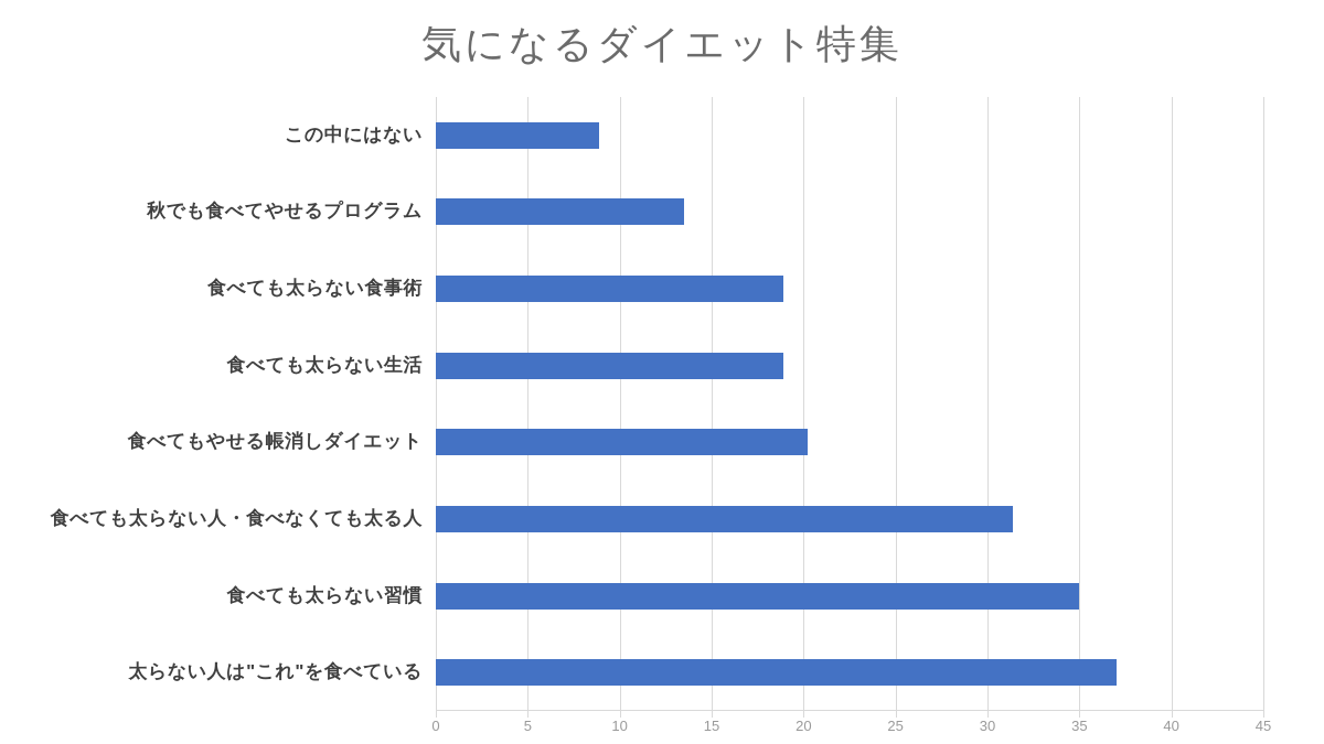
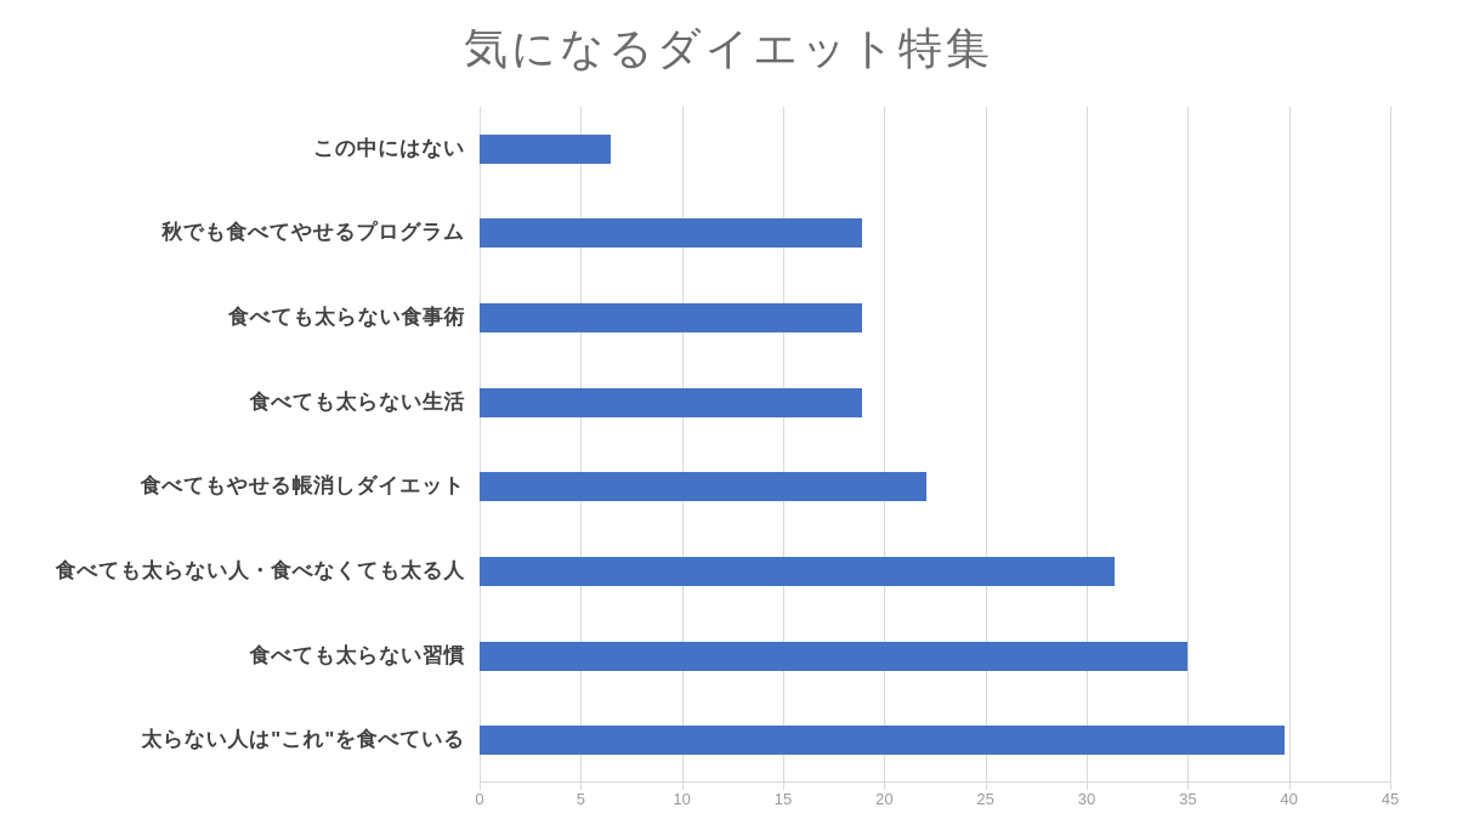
この中にはない: 8.9 -> 6.5
秋でも食べてやせるプログラム: 13.5 -> 18.9
食べてもやせる帳消しダイエット: 20.2 -> 22.1
太らない人は"これ"を食べている: 37.0 -> 39.8
